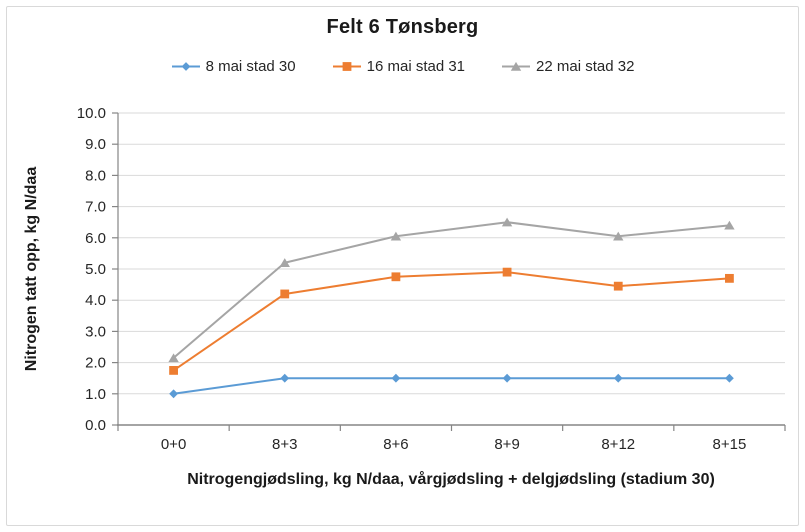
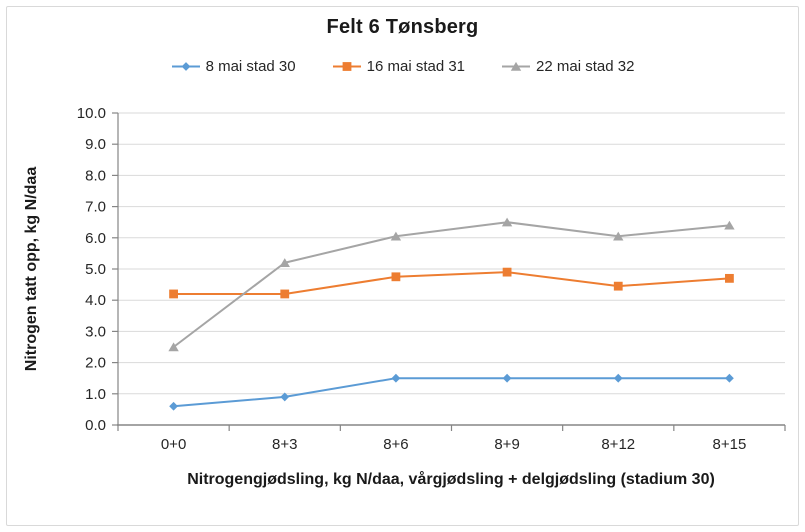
8 mai stad 30/0+0: 1.0 -> 0.6
16 mai stad 31/0+0: 1.8 -> 4.2
22 mai stad 32/0+0: 2.1 -> 2.5
8 mai stad 30/8+3: 1.5 -> 0.9
